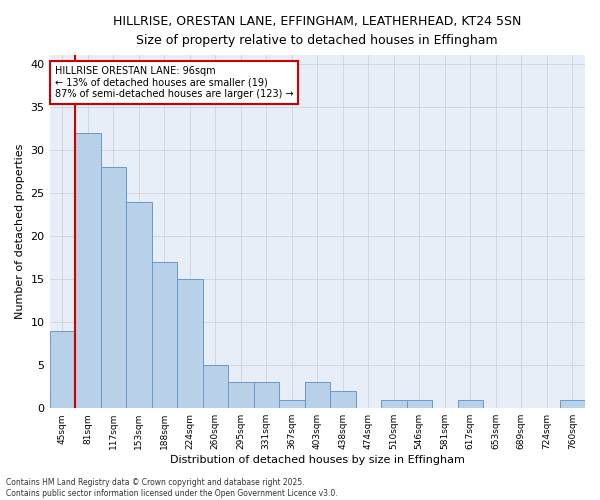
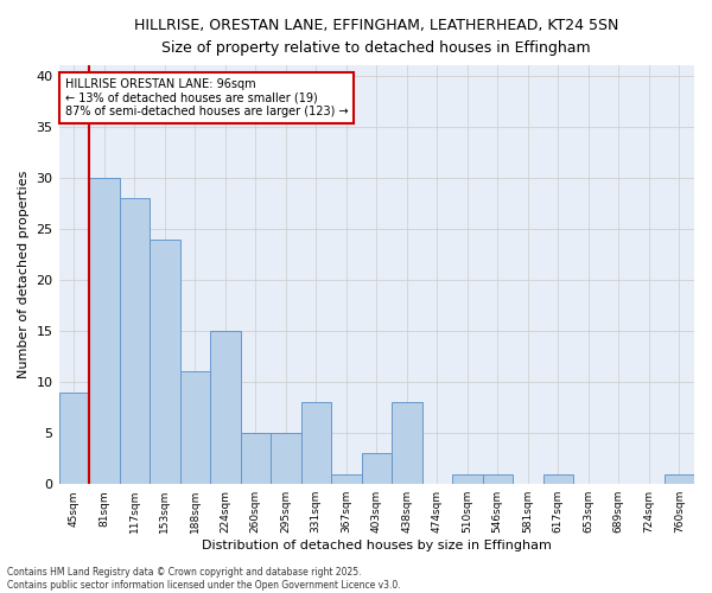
81sqm: 32 -> 30
188sqm: 17 -> 11
295sqm: 3 -> 5
331sqm: 3 -> 8
438sqm: 2 -> 8
